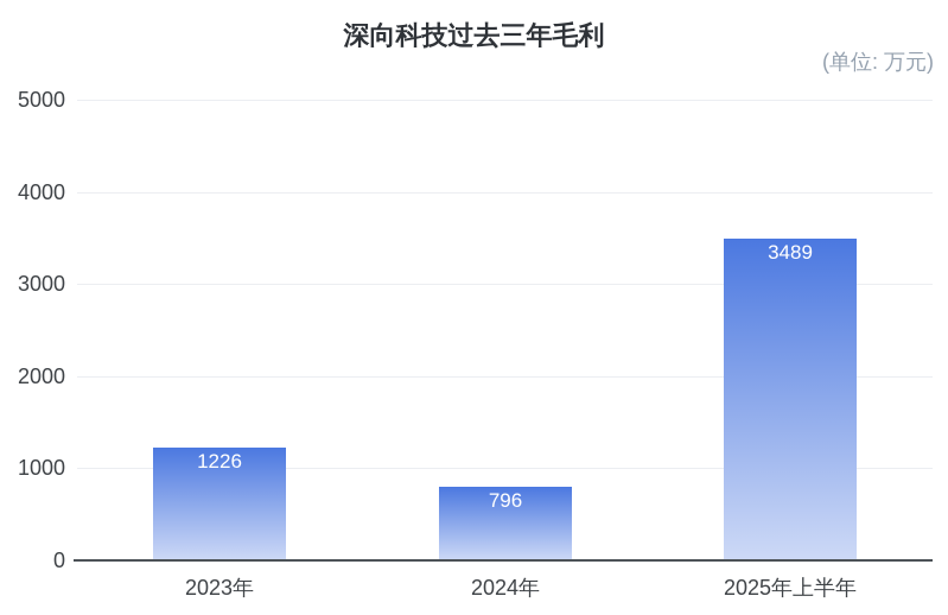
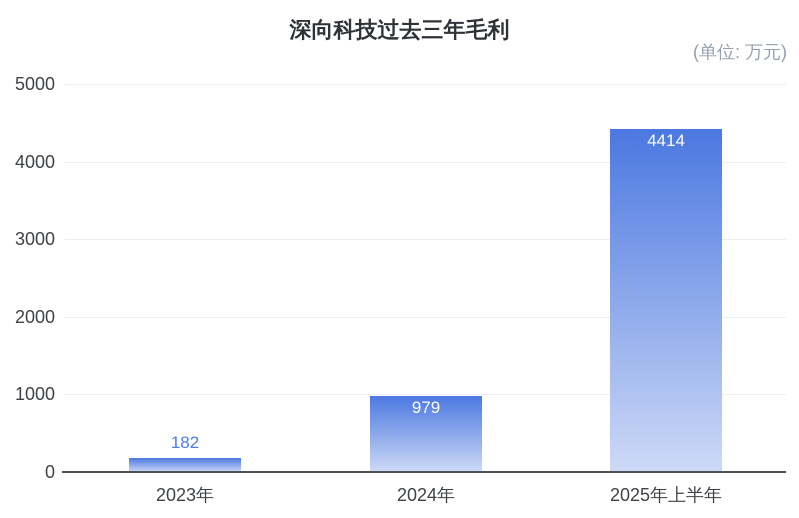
2023年: 1226 -> 182
2024年: 796 -> 979
2025年上半年: 3489 -> 4414
